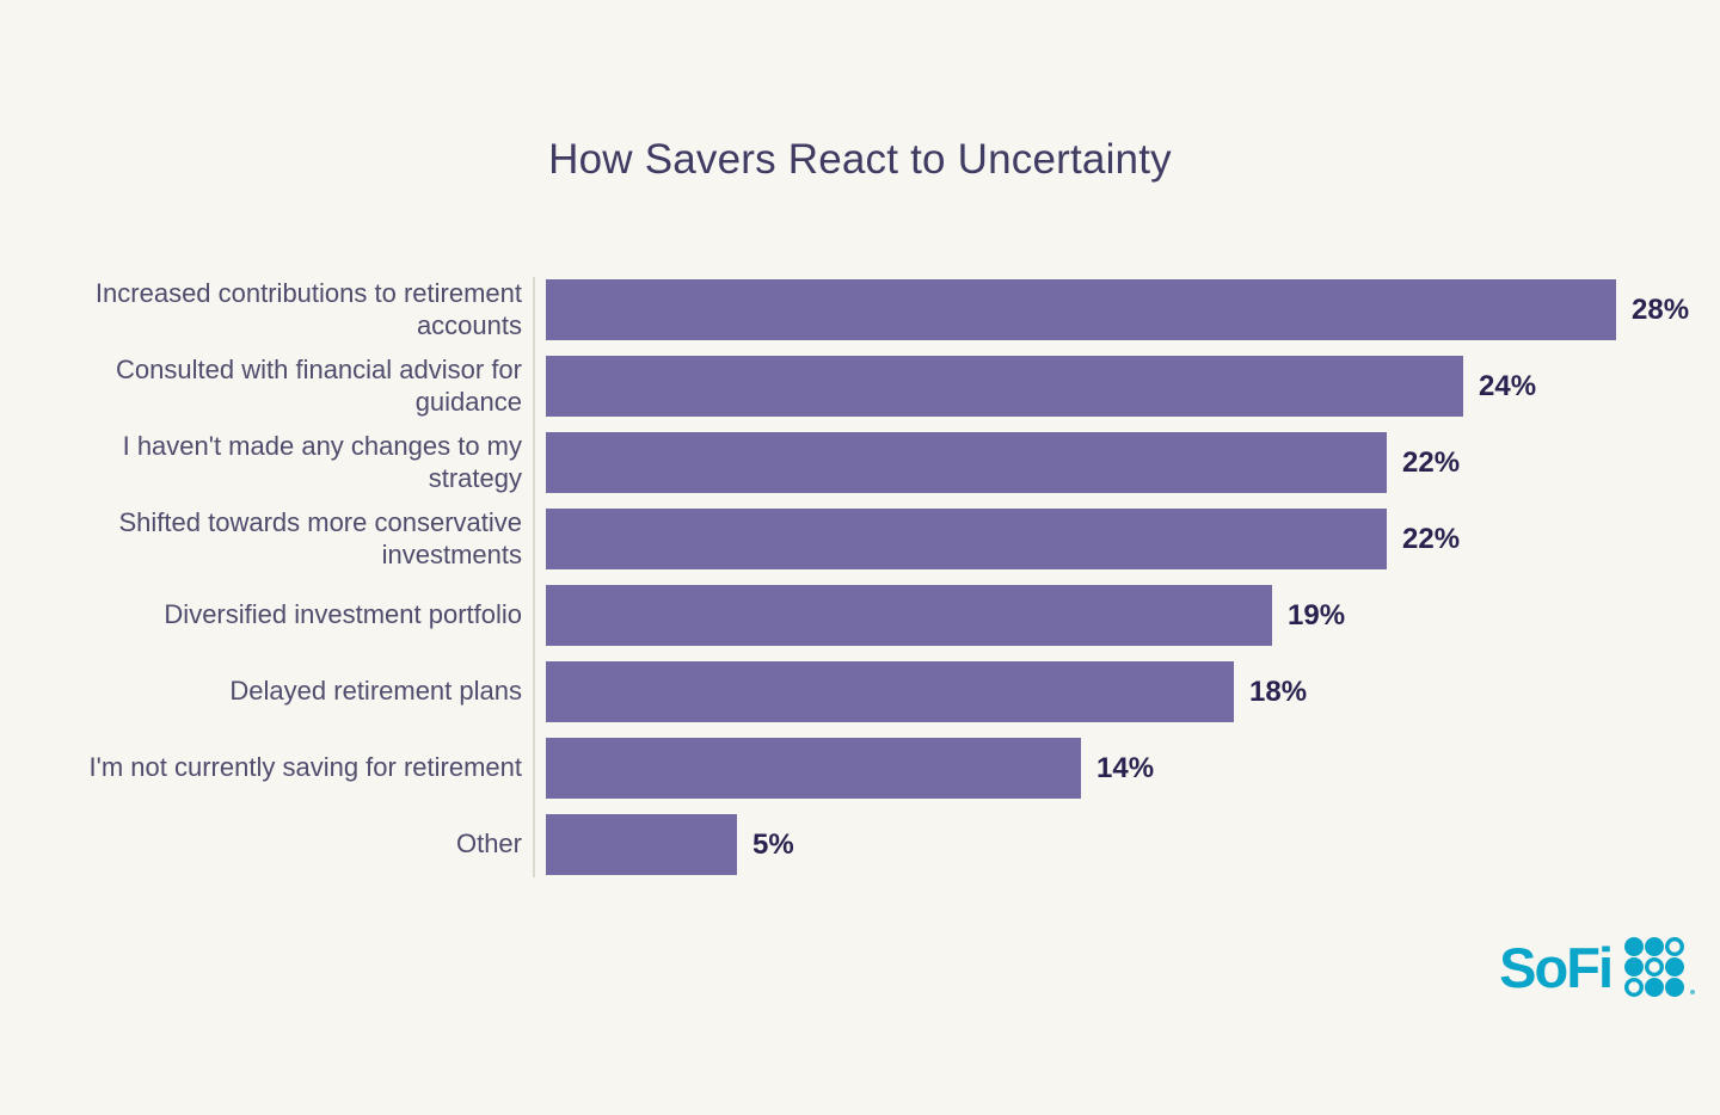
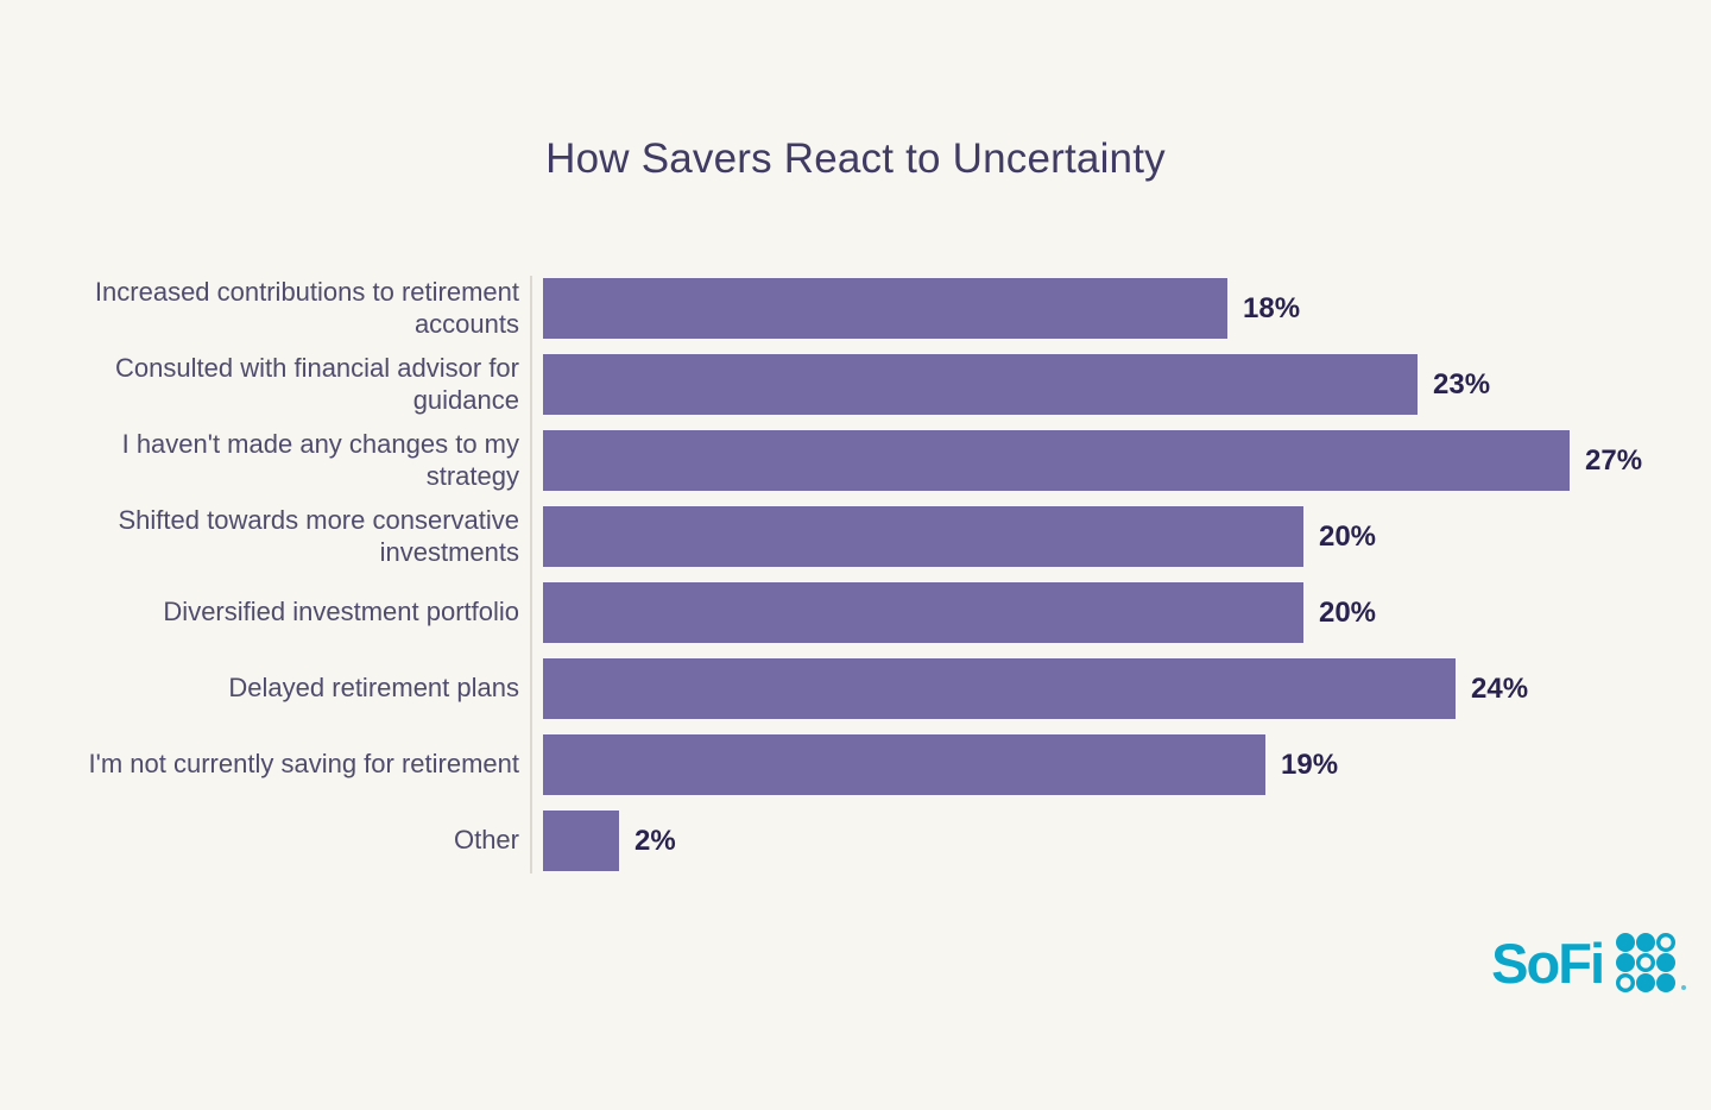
Increased contributions to retirement accounts: 28% -> 18%
Consulted with financial advisor for guidance: 24% -> 23%
I haven't made any changes to my strategy: 22% -> 27%
Shifted towards more conservative investments: 22% -> 20%
Diversified investment portfolio: 19% -> 20%
Delayed retirement plans: 18% -> 24%
I'm not currently saving for retirement: 14% -> 19%
Other: 5% -> 2%
